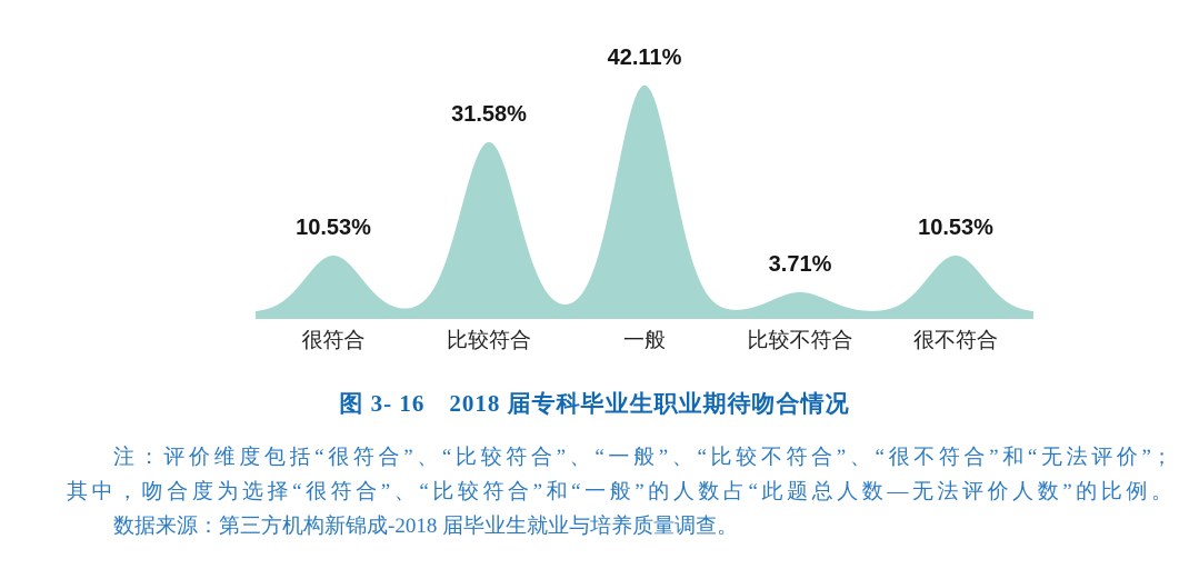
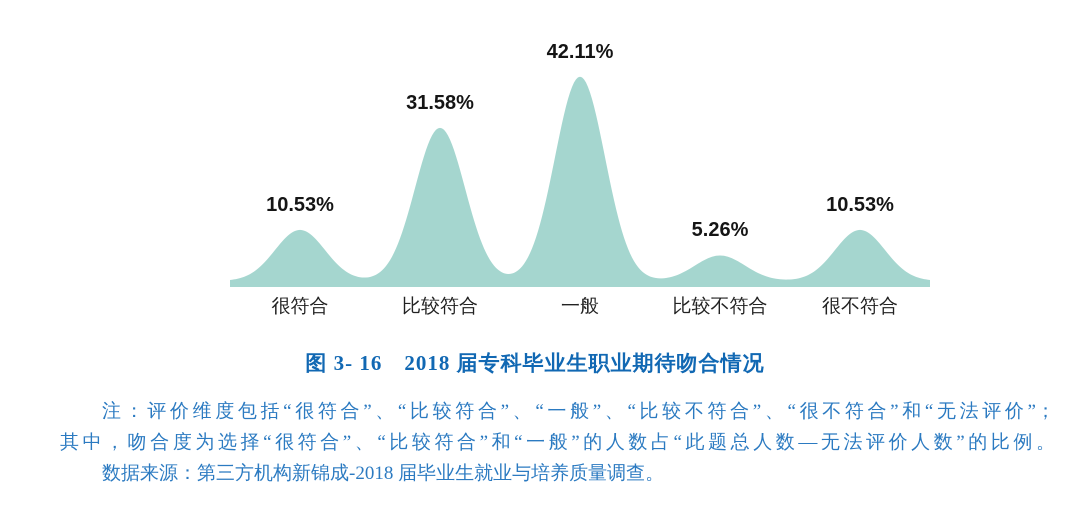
比较不符合: 3.71% -> 5.26%
